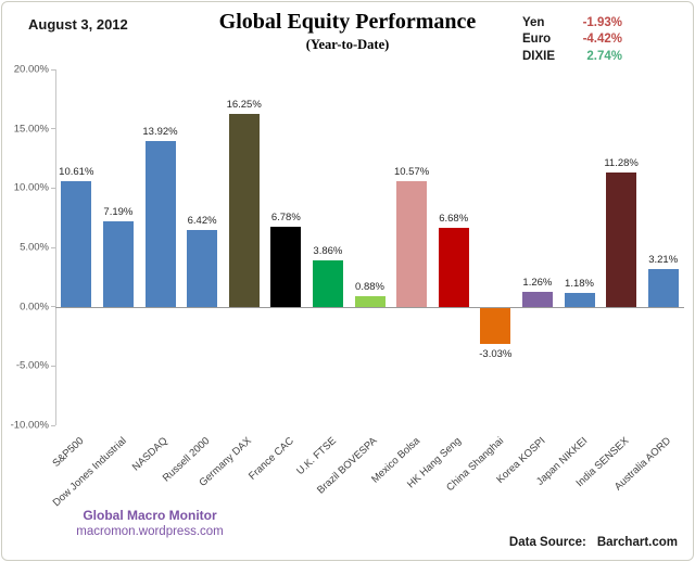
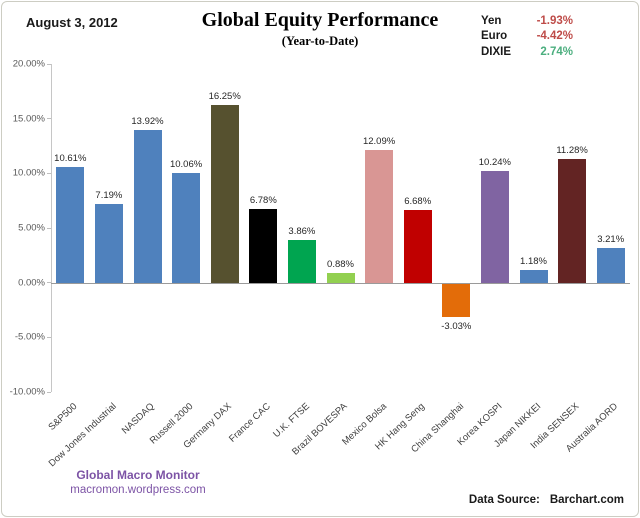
Russell 2000: 6.42% -> 10.06%
Mexico Bolsa: 10.57% -> 12.09%
Korea KOSPI: 1.26% -> 10.24%
